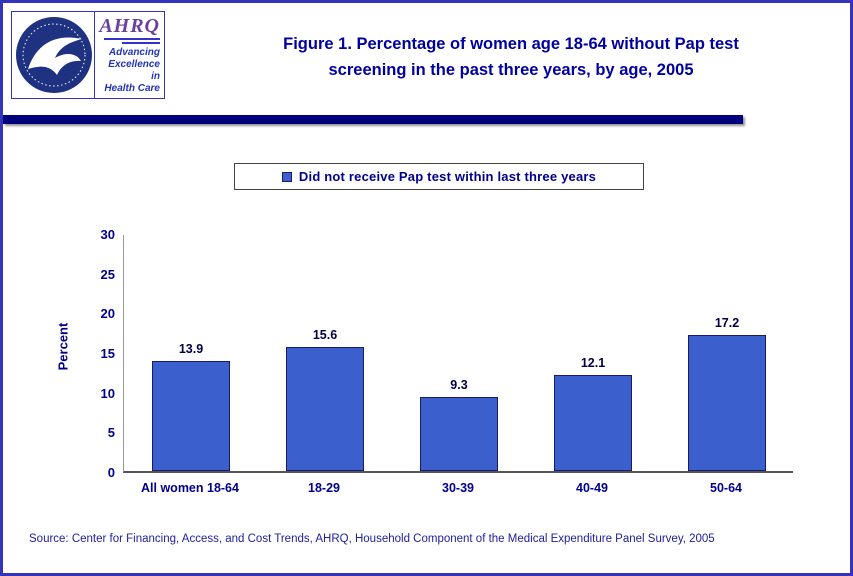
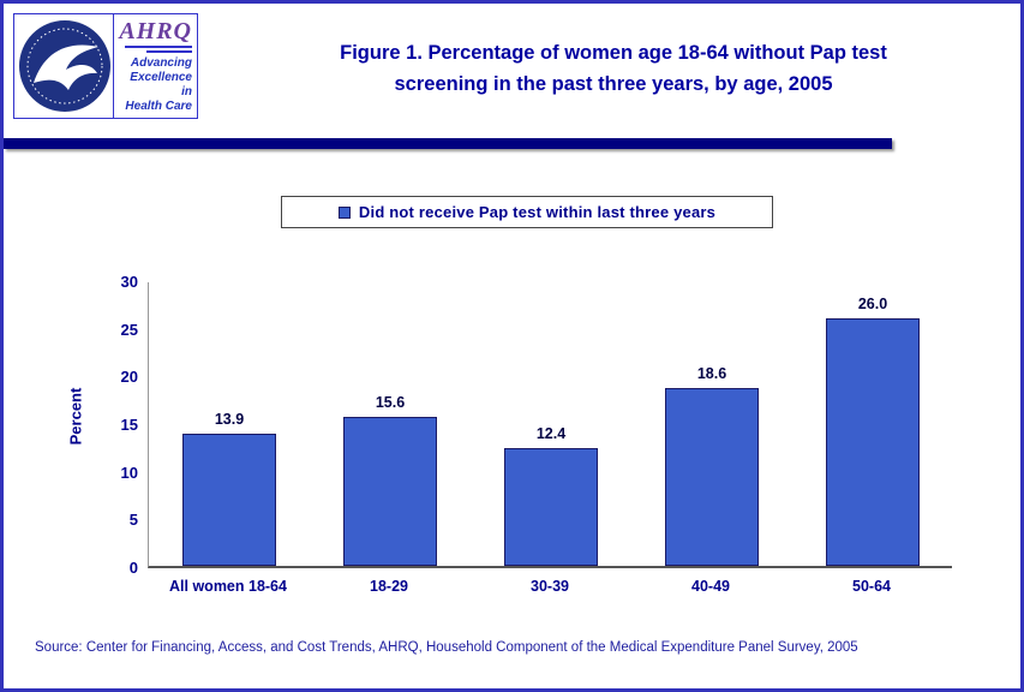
30-39: 9.3 -> 12.4
40-49: 12.1 -> 18.6
50-64: 17.2 -> 26.0
